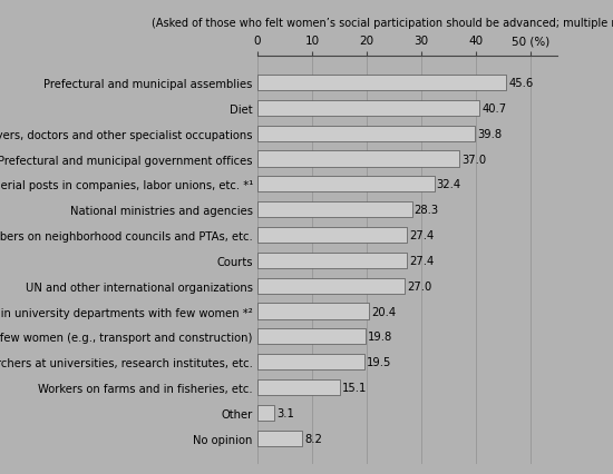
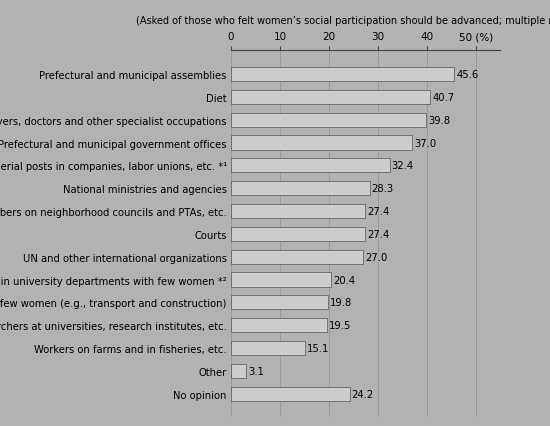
No opinion: 8.2 -> 24.2
